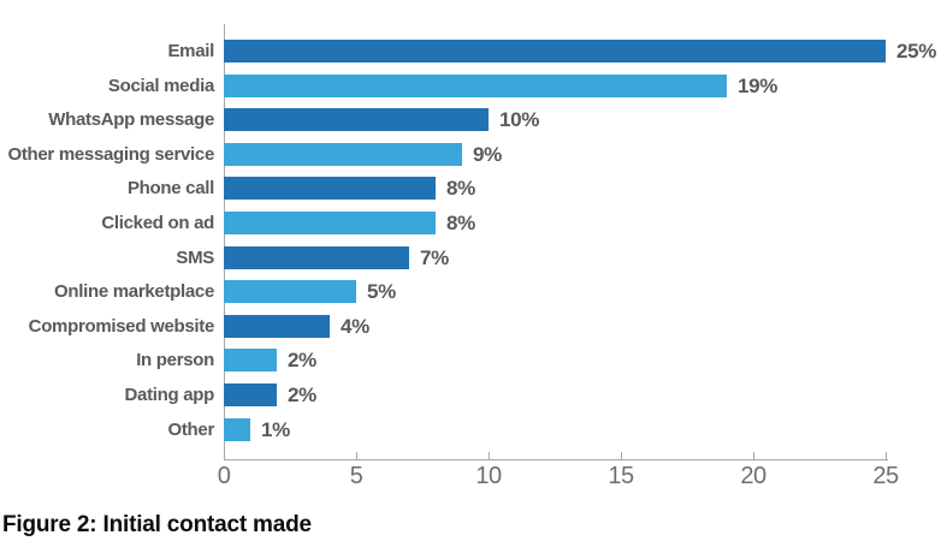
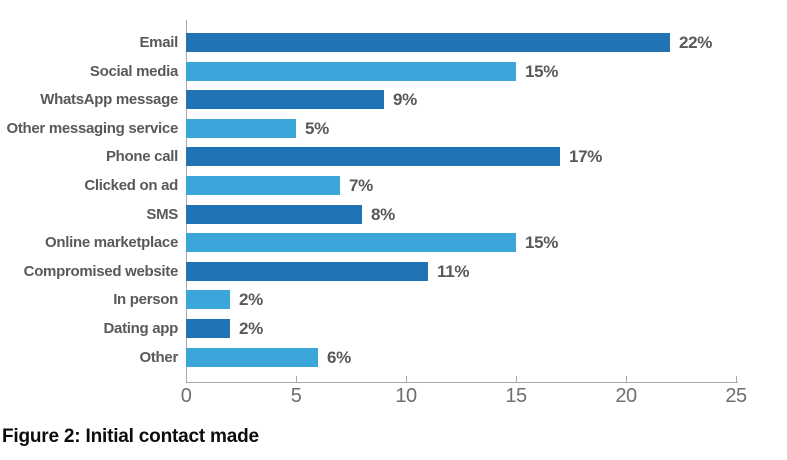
Email: 25% -> 22%
Social media: 19% -> 15%
WhatsApp message: 10% -> 9%
Other messaging service: 9% -> 5%
Phone call: 8% -> 17%
Clicked on ad: 8% -> 7%
SMS: 7% -> 8%
Online marketplace: 5% -> 15%
Compromised website: 4% -> 11%
Other: 1% -> 6%
